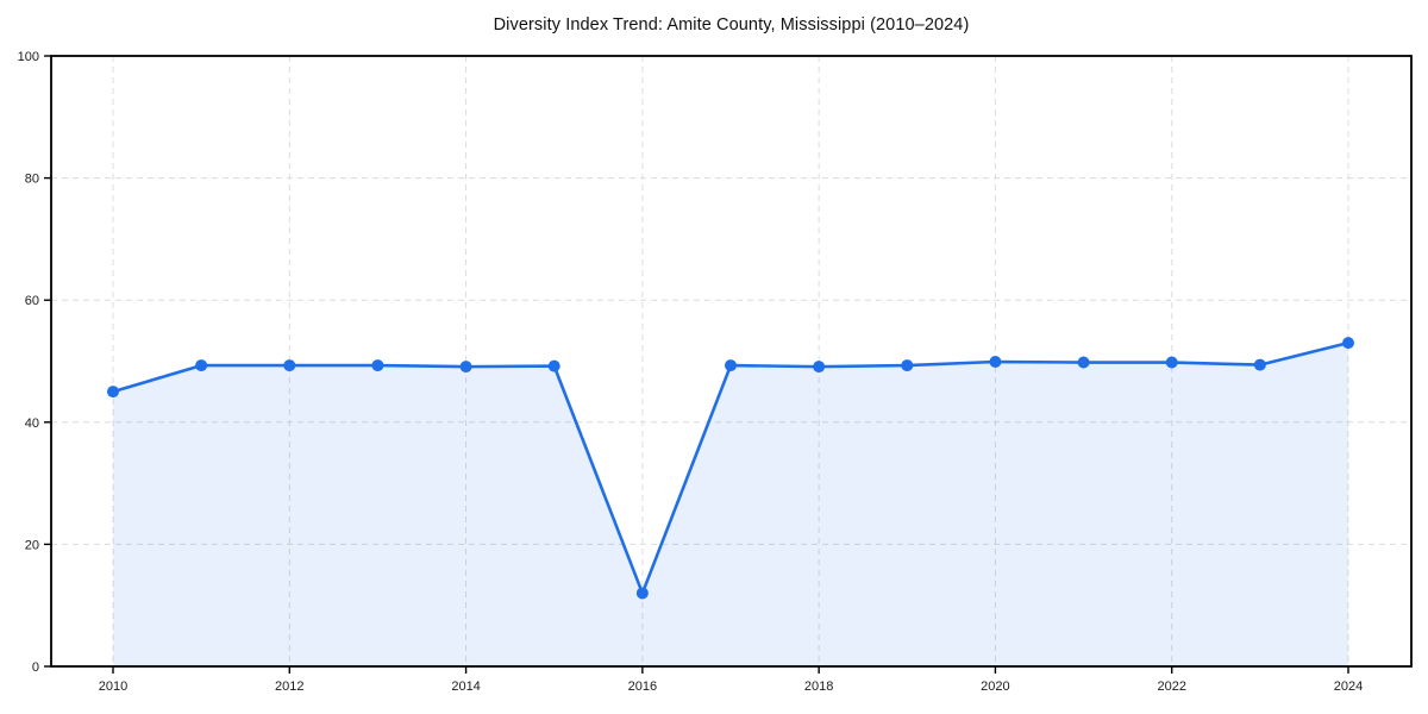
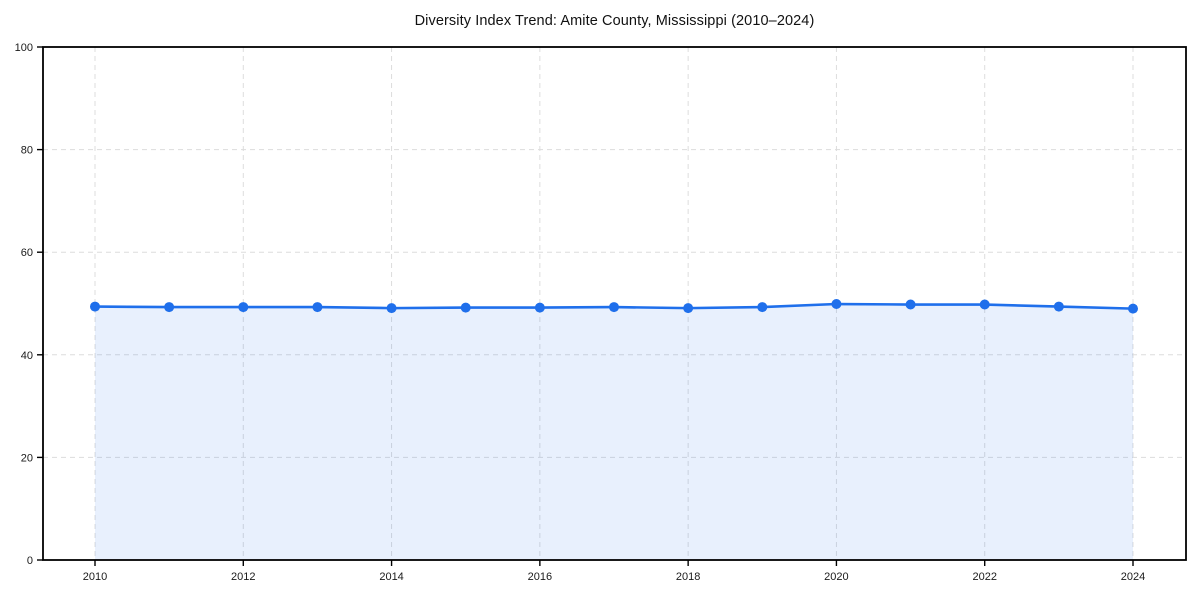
2010: 45 -> 49
2016: 12 -> 49
2024: 53 -> 49
